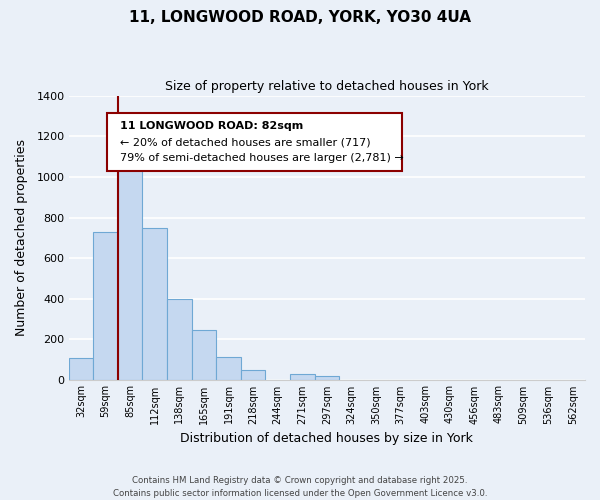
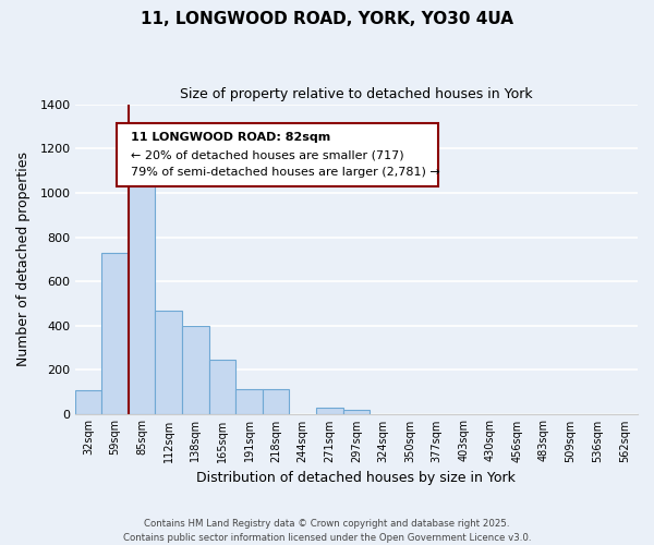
112sqm: 750 -> 470
218sqm: 50 -> 115
